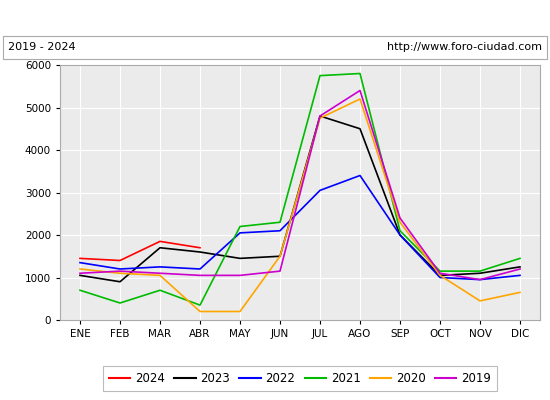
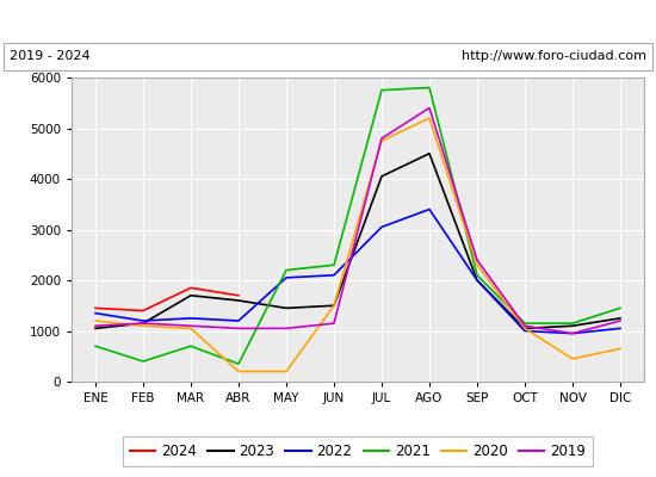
2023/FEB: 900 -> 1150
2023/JUL: 4800 -> 4050
